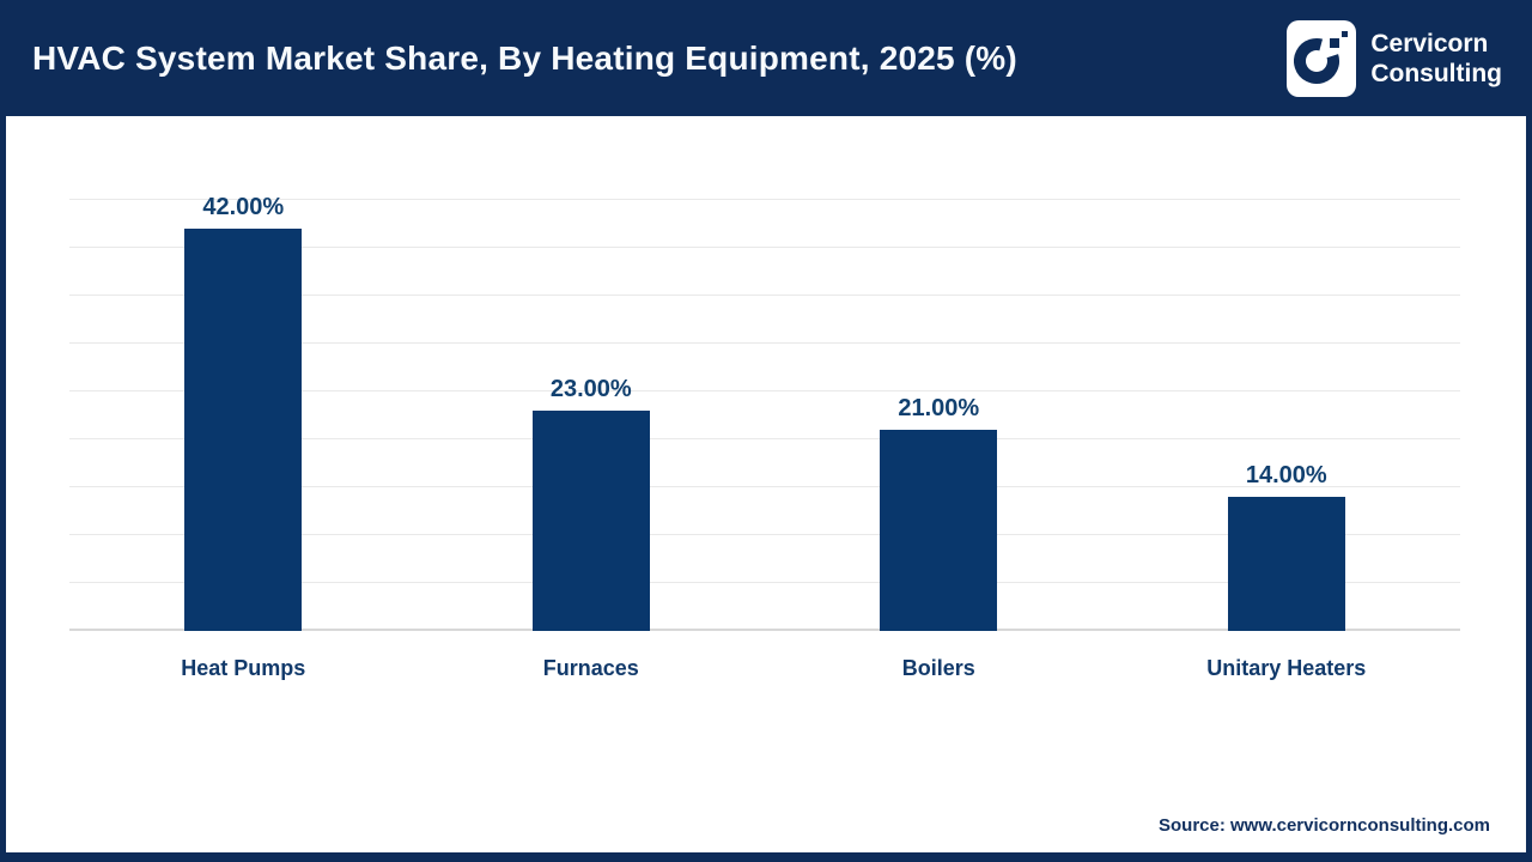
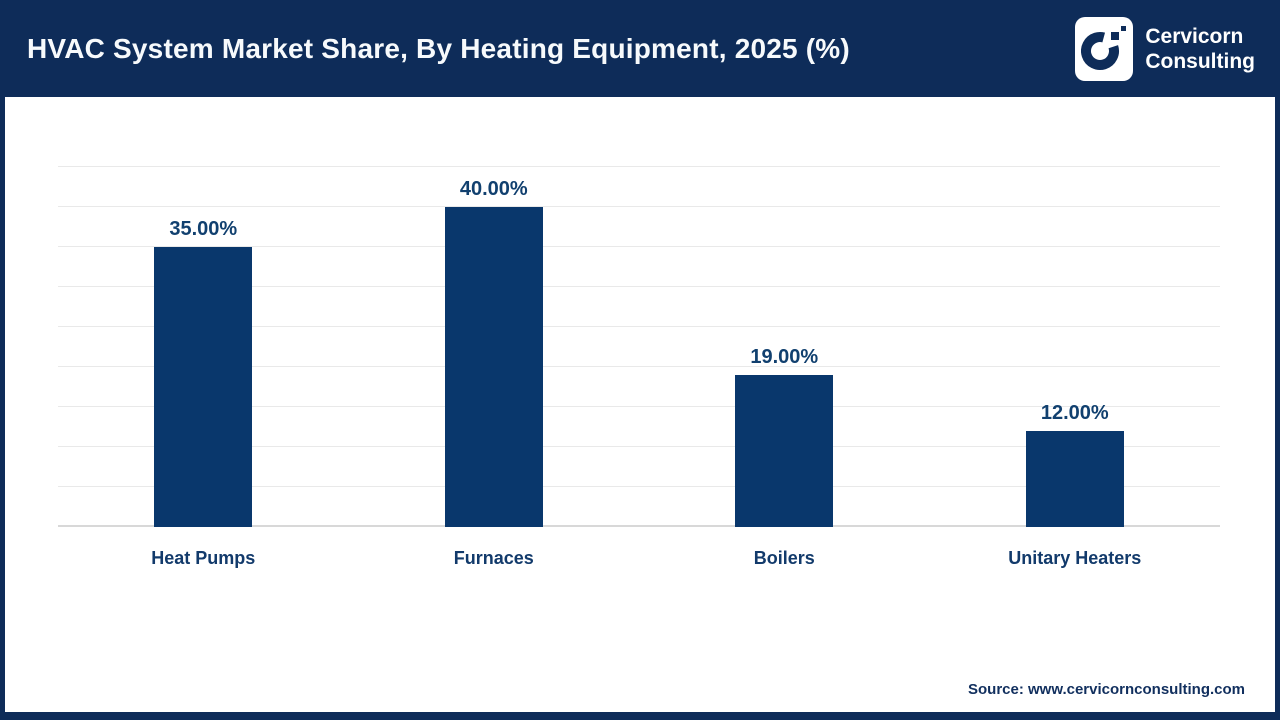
Heat Pumps: 42.00% -> 35.00%
Furnaces: 23.00% -> 40.00%
Boilers: 21.00% -> 19.00%
Unitary Heaters: 14.00% -> 12.00%
